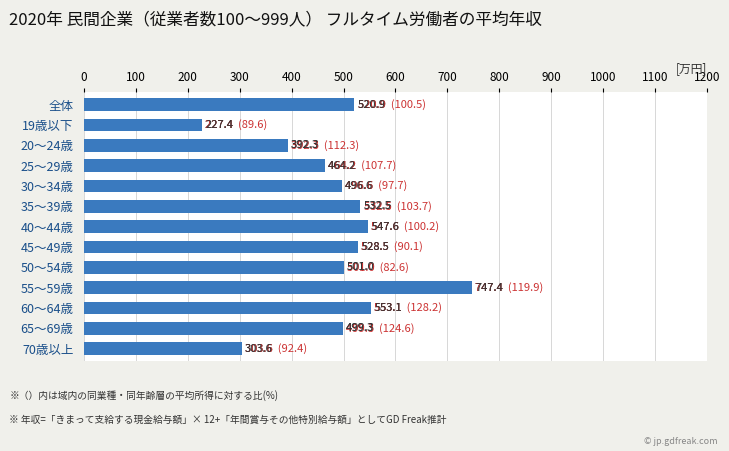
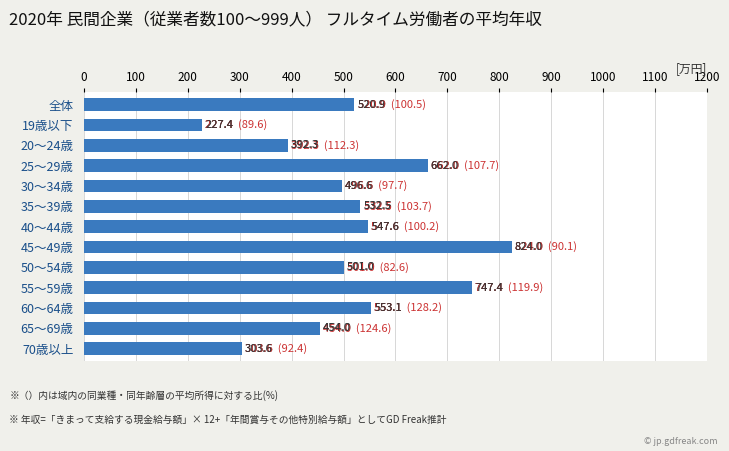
25～29歳: 464 -> 662
45～49歳: 528 -> 824
65～69歳: 499 -> 454
